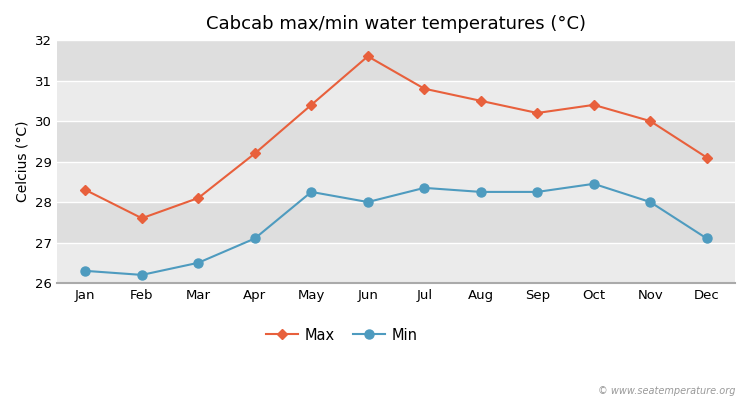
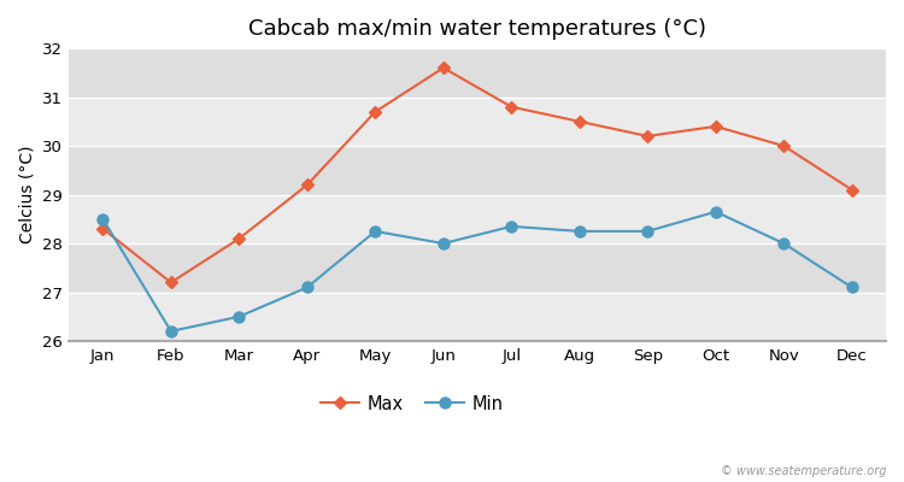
Min/Jan: 26.30 -> 28.50
Max/Feb: 27.6 -> 27.2
Max/May: 30.4 -> 30.7
Min/Oct: 28.45 -> 28.65
